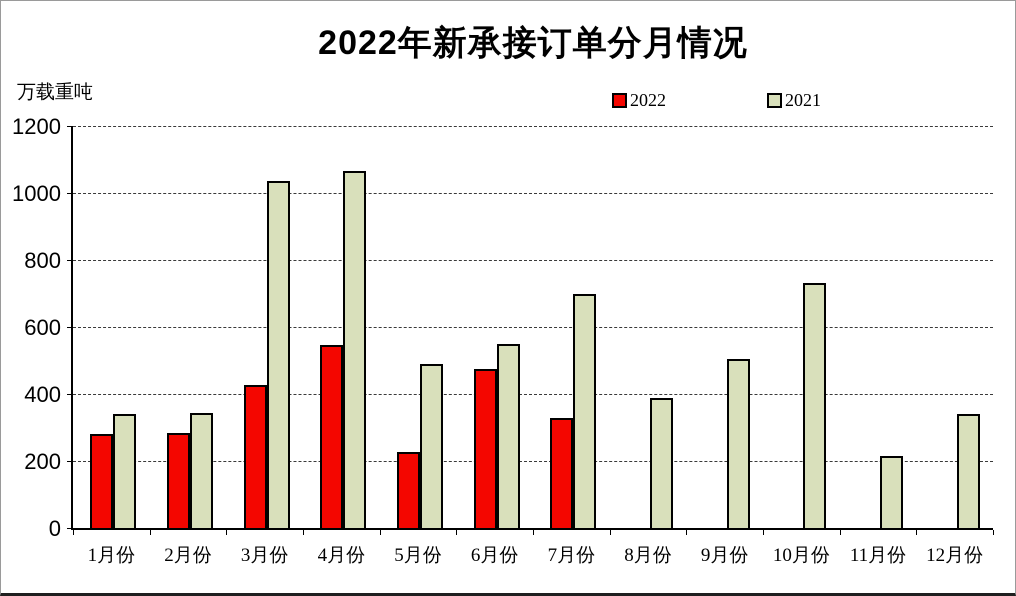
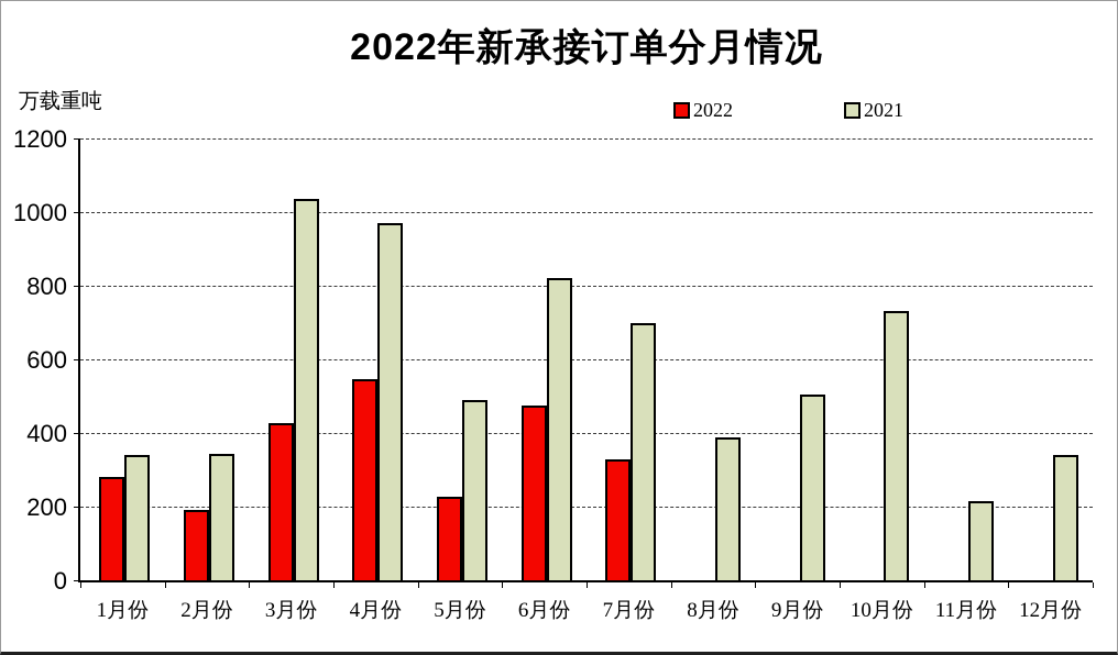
2022/2月份: 280 -> 190
2021/4月份: 1070 -> 970
2021/6月份: 550 -> 820
